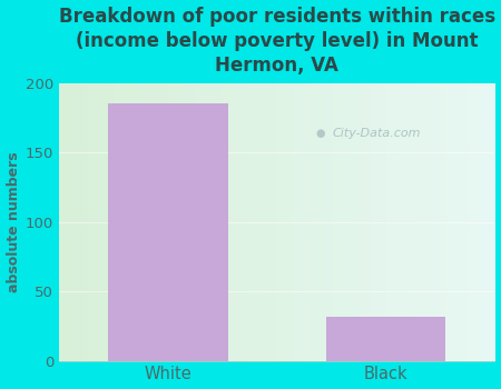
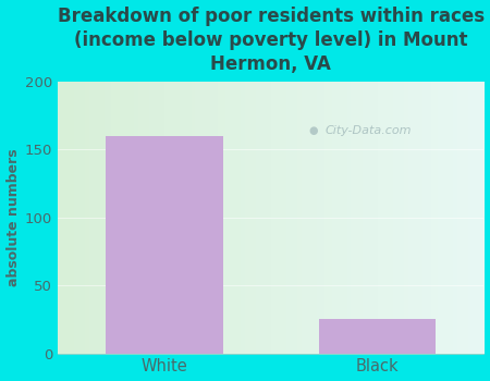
White: 186 -> 160
Black: 32 -> 25
